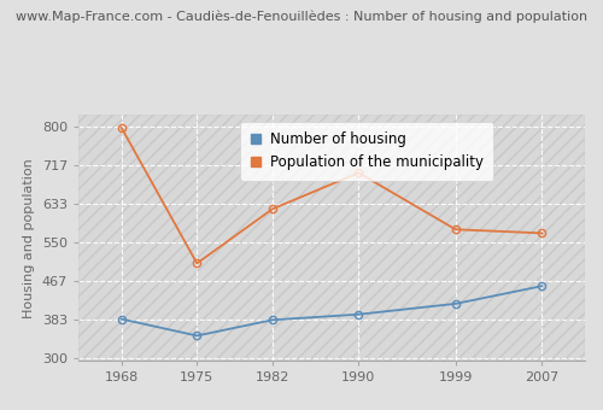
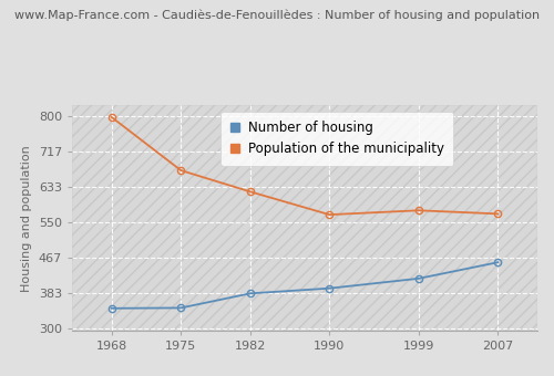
Number of housing/1968: 385 -> 348
Population of the municipality/1975: 505 -> 672
Population of the municipality/1990: 700 -> 568
